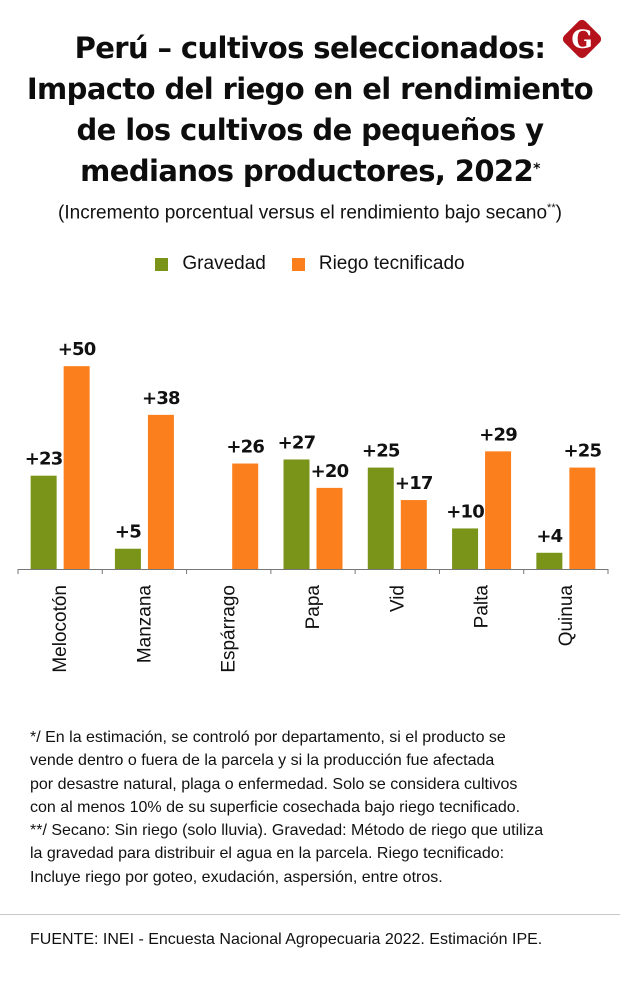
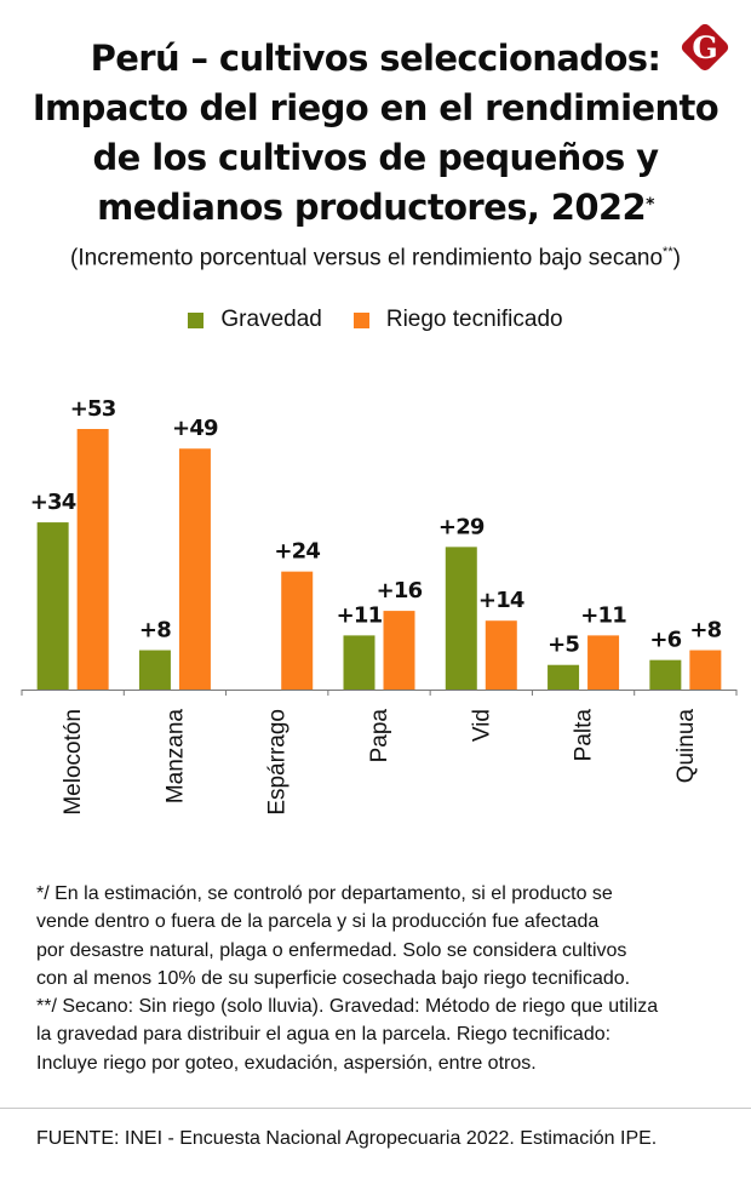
Gravedad/Melocotón: +23 -> +34
Riego tecnificado/Melocotón: +50 -> +53
Gravedad/Manzana: +5 -> +8
Riego tecnificado/Manzana: +38 -> +49
Riego tecnificado/Espárrago: +26 -> +24
Gravedad/Papa: +27 -> +11
Riego tecnificado/Papa: +20 -> +16
Gravedad/Vid: +25 -> +29
Riego tecnificado/Vid: +17 -> +14
Gravedad/Palta: +10 -> +5
Riego tecnificado/Palta: +29 -> +11
Gravedad/Quinua: +4 -> +6
Riego tecnificado/Quinua: +25 -> +8
